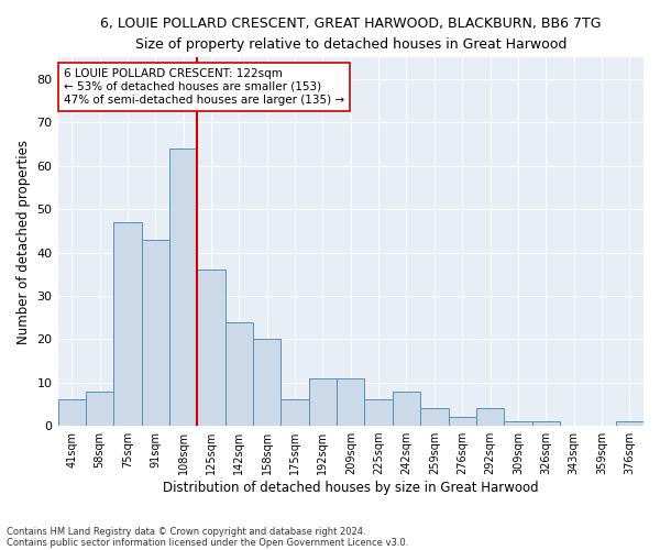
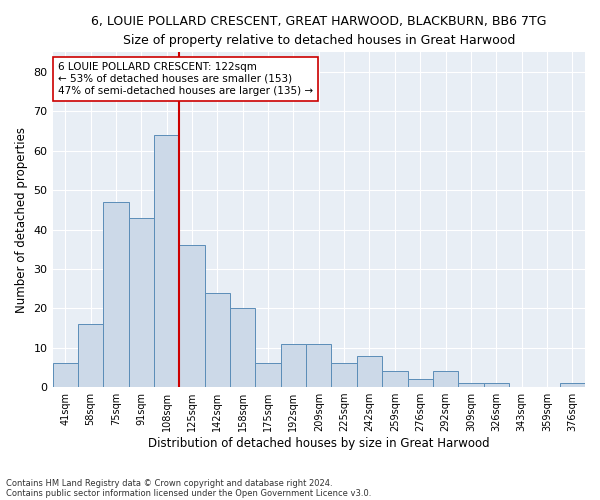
58sqm: 8 -> 16
